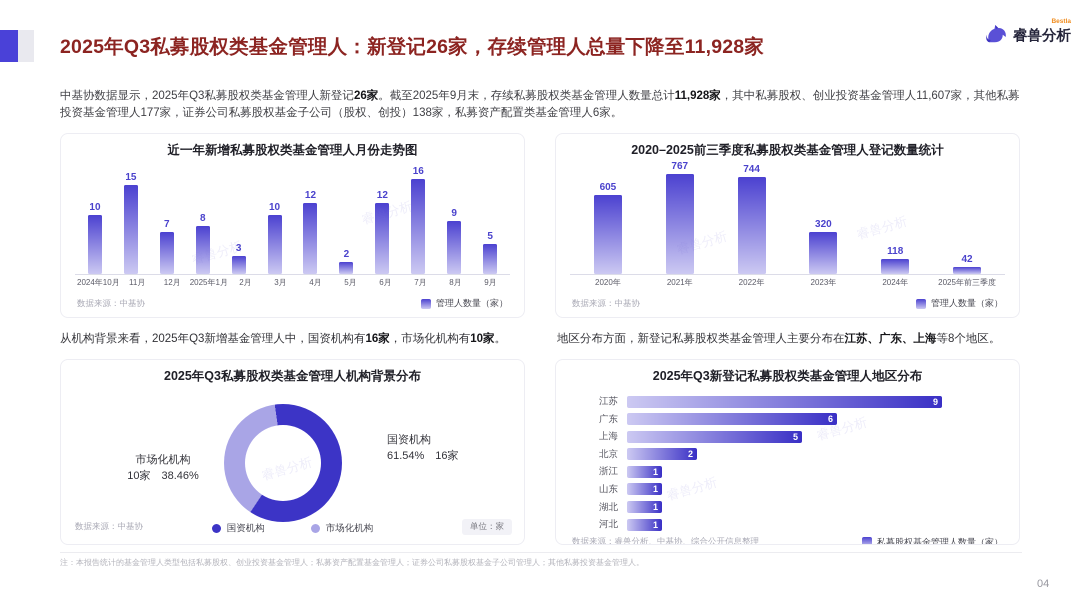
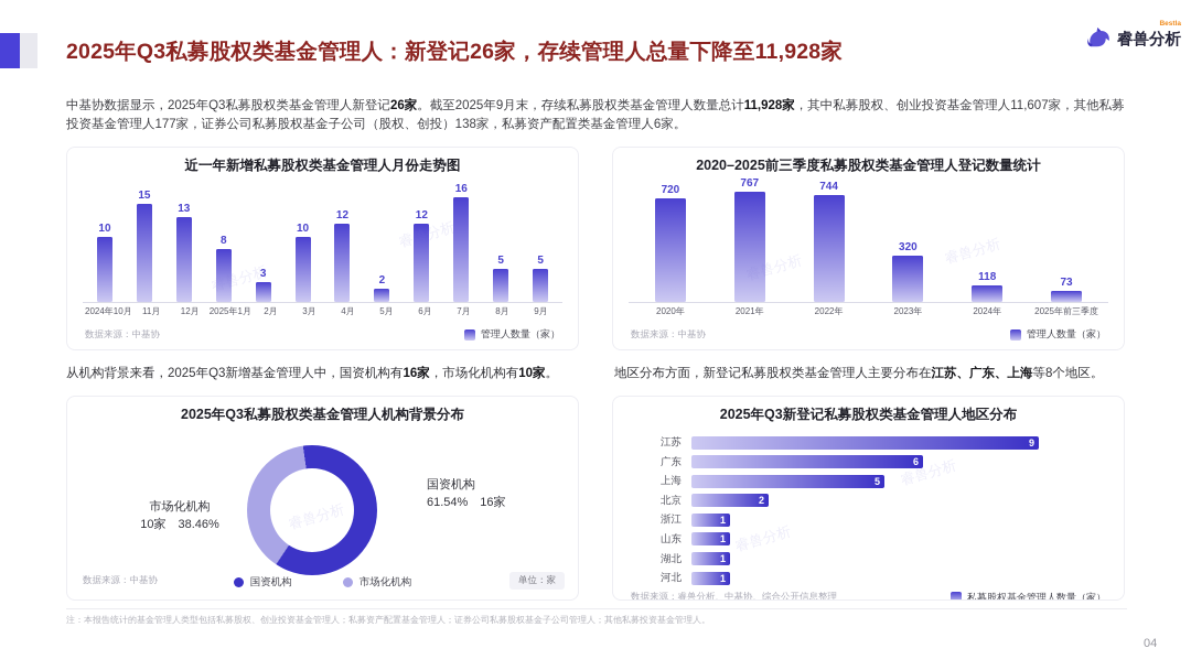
近一年新增私募股权类基金管理人月份走势图/12月: 7 -> 13
近一年新增私募股权类基金管理人月份走势图/8月: 9 -> 5
2020–2025前三季度私募股权类基金管理人登记数量统计/2020年: 605 -> 720
2020–2025前三季度私募股权类基金管理人登记数量统计/2025年前三季度: 42 -> 73
